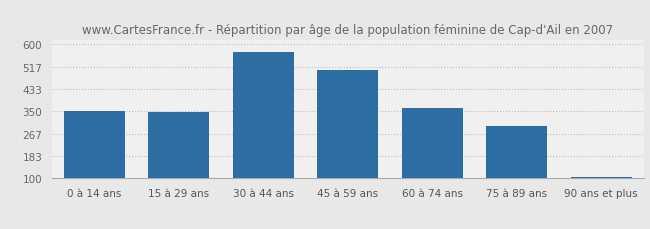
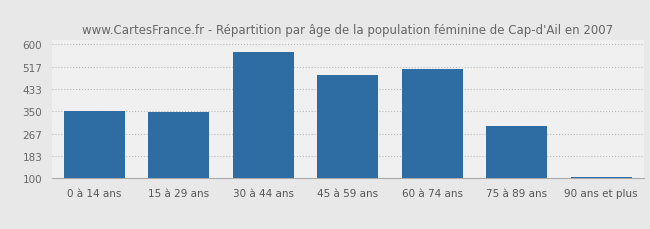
45 à 59 ans: 506 -> 485
60 à 74 ans: 362 -> 510
